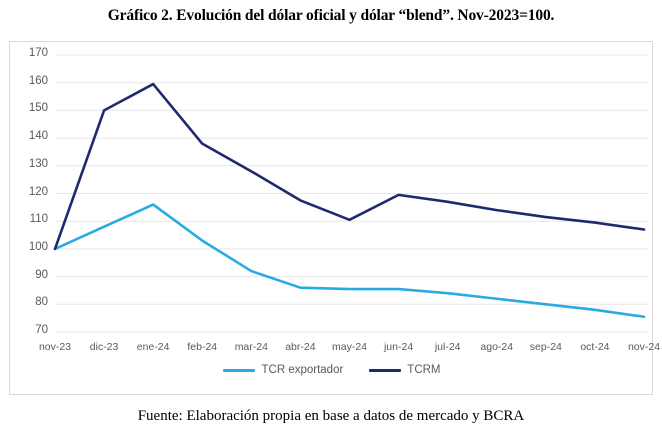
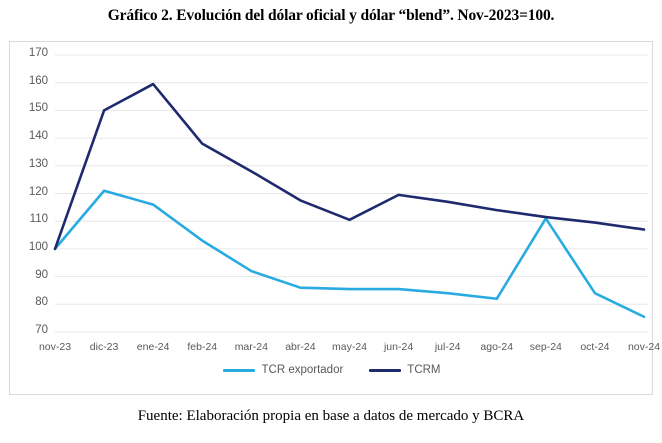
TCR exportador/dic-23: 108 -> 121
TCR exportador/sep-24: 80 -> 111
TCR exportador/oct-24: 78 -> 84
